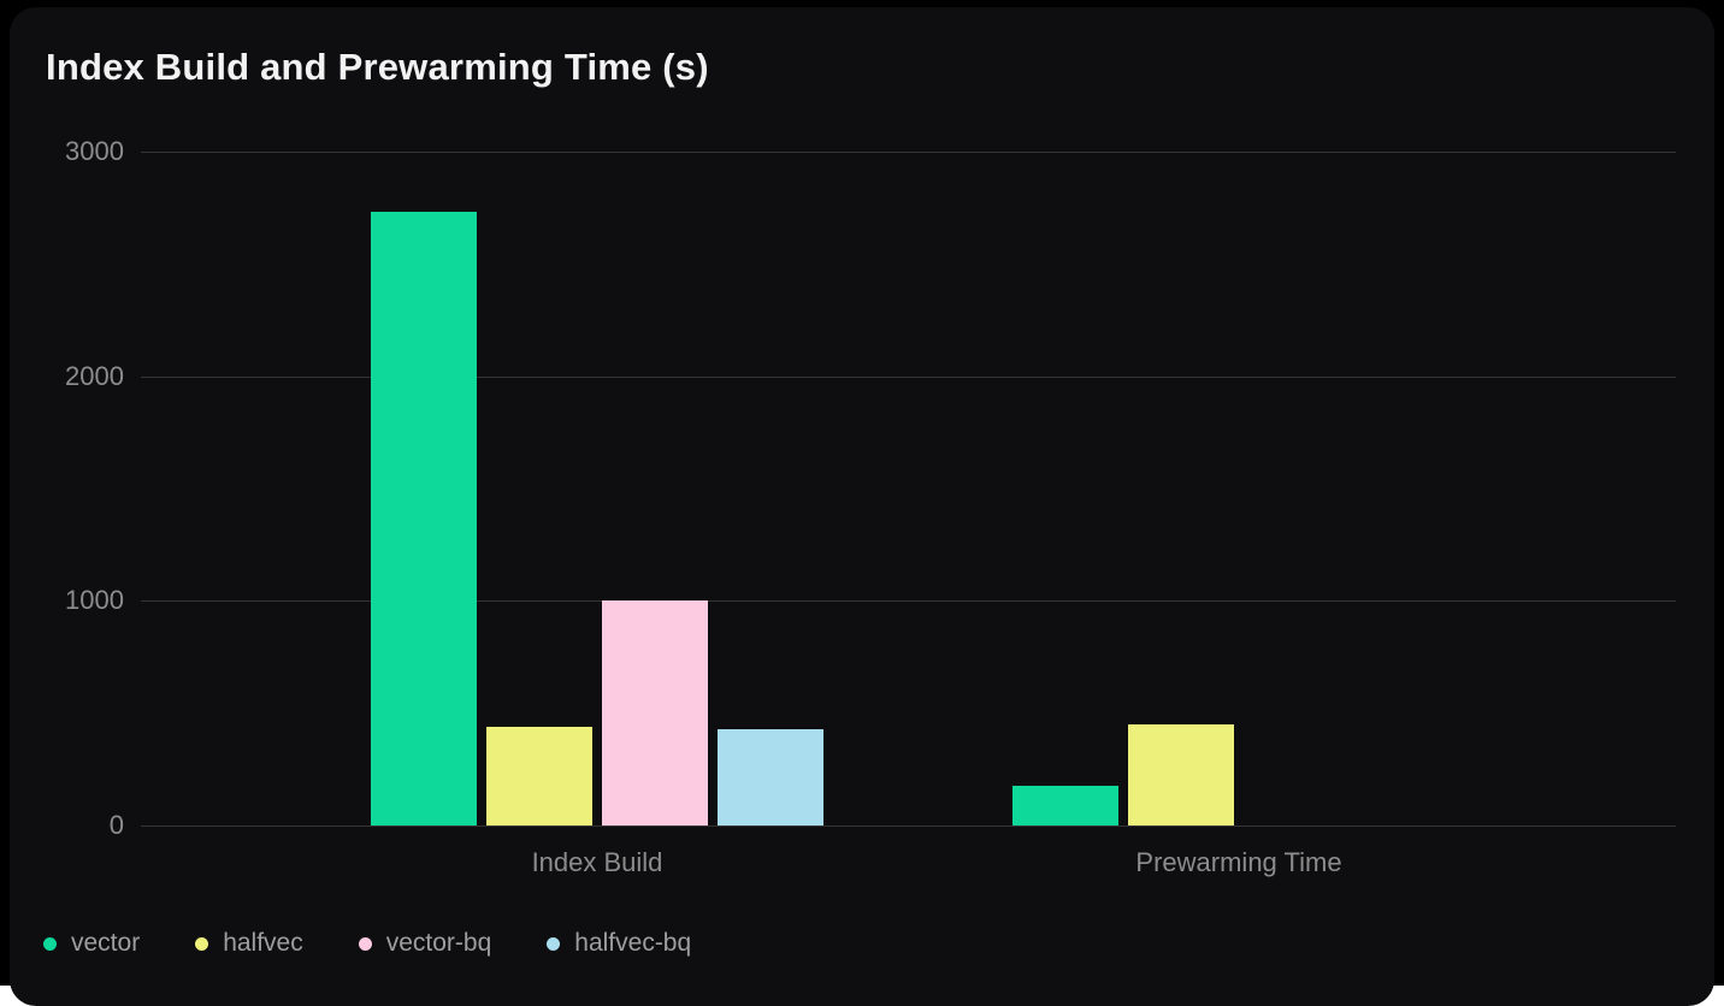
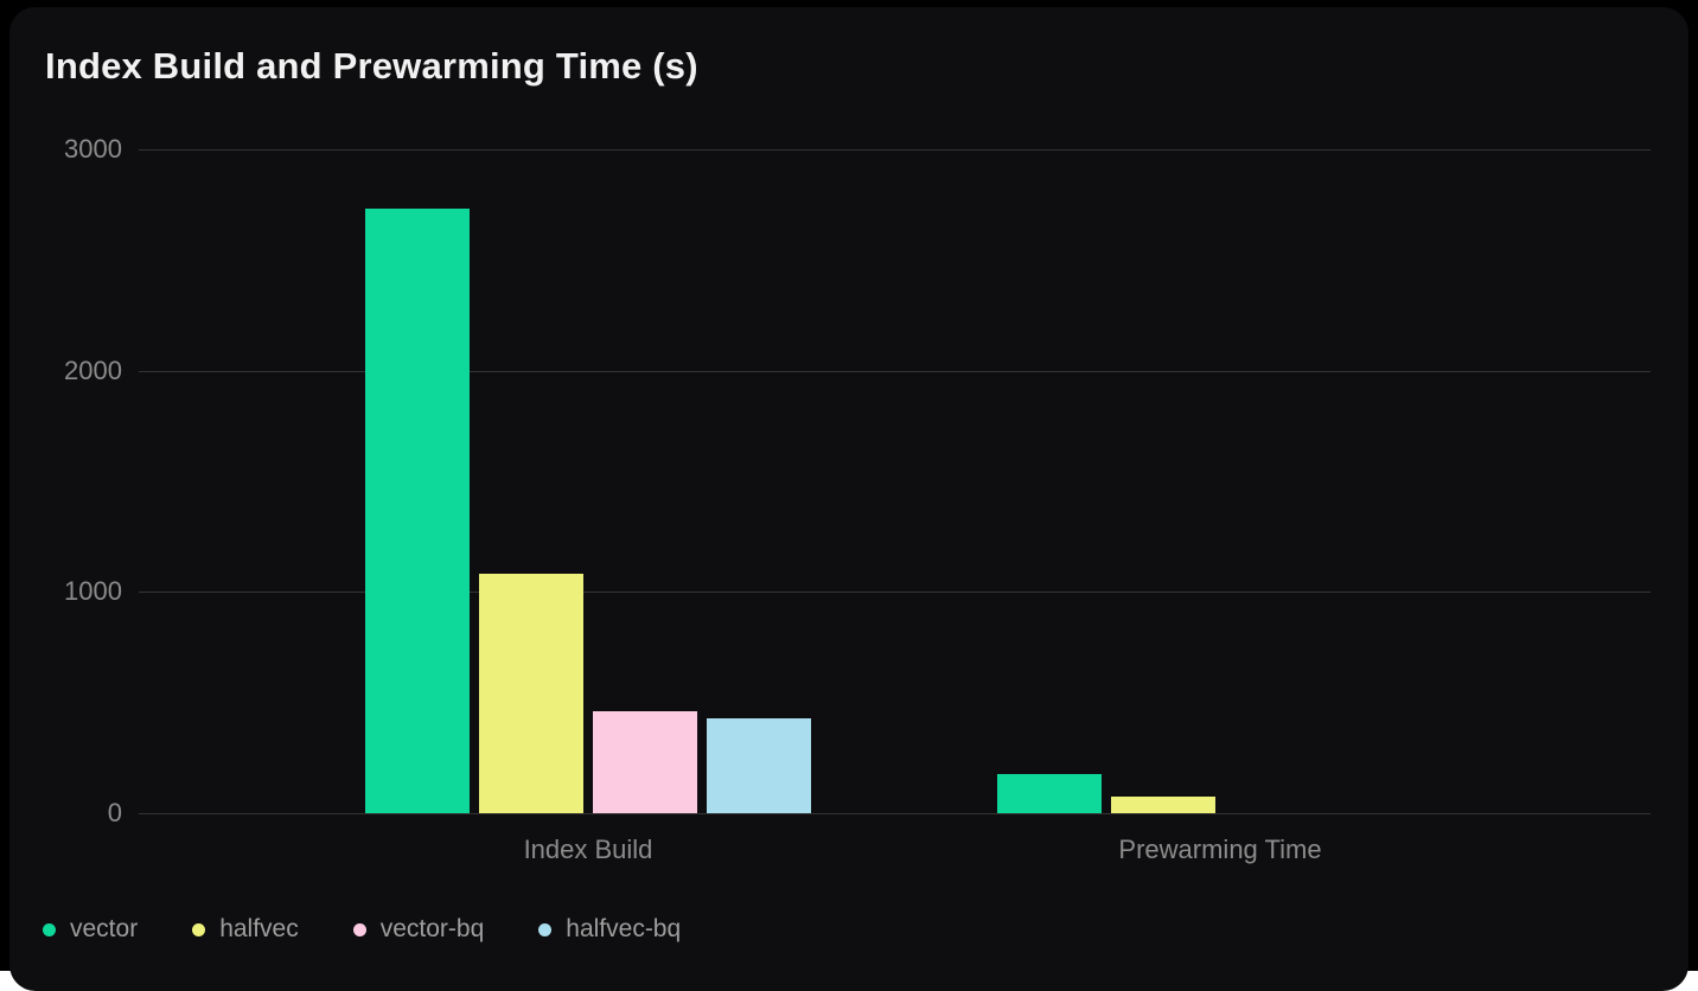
halfvec/Index Build: 440 -> 1080
vector-bq/Index Build: 1000 -> 460
halfvec/Prewarming Time: 450 -> 80
